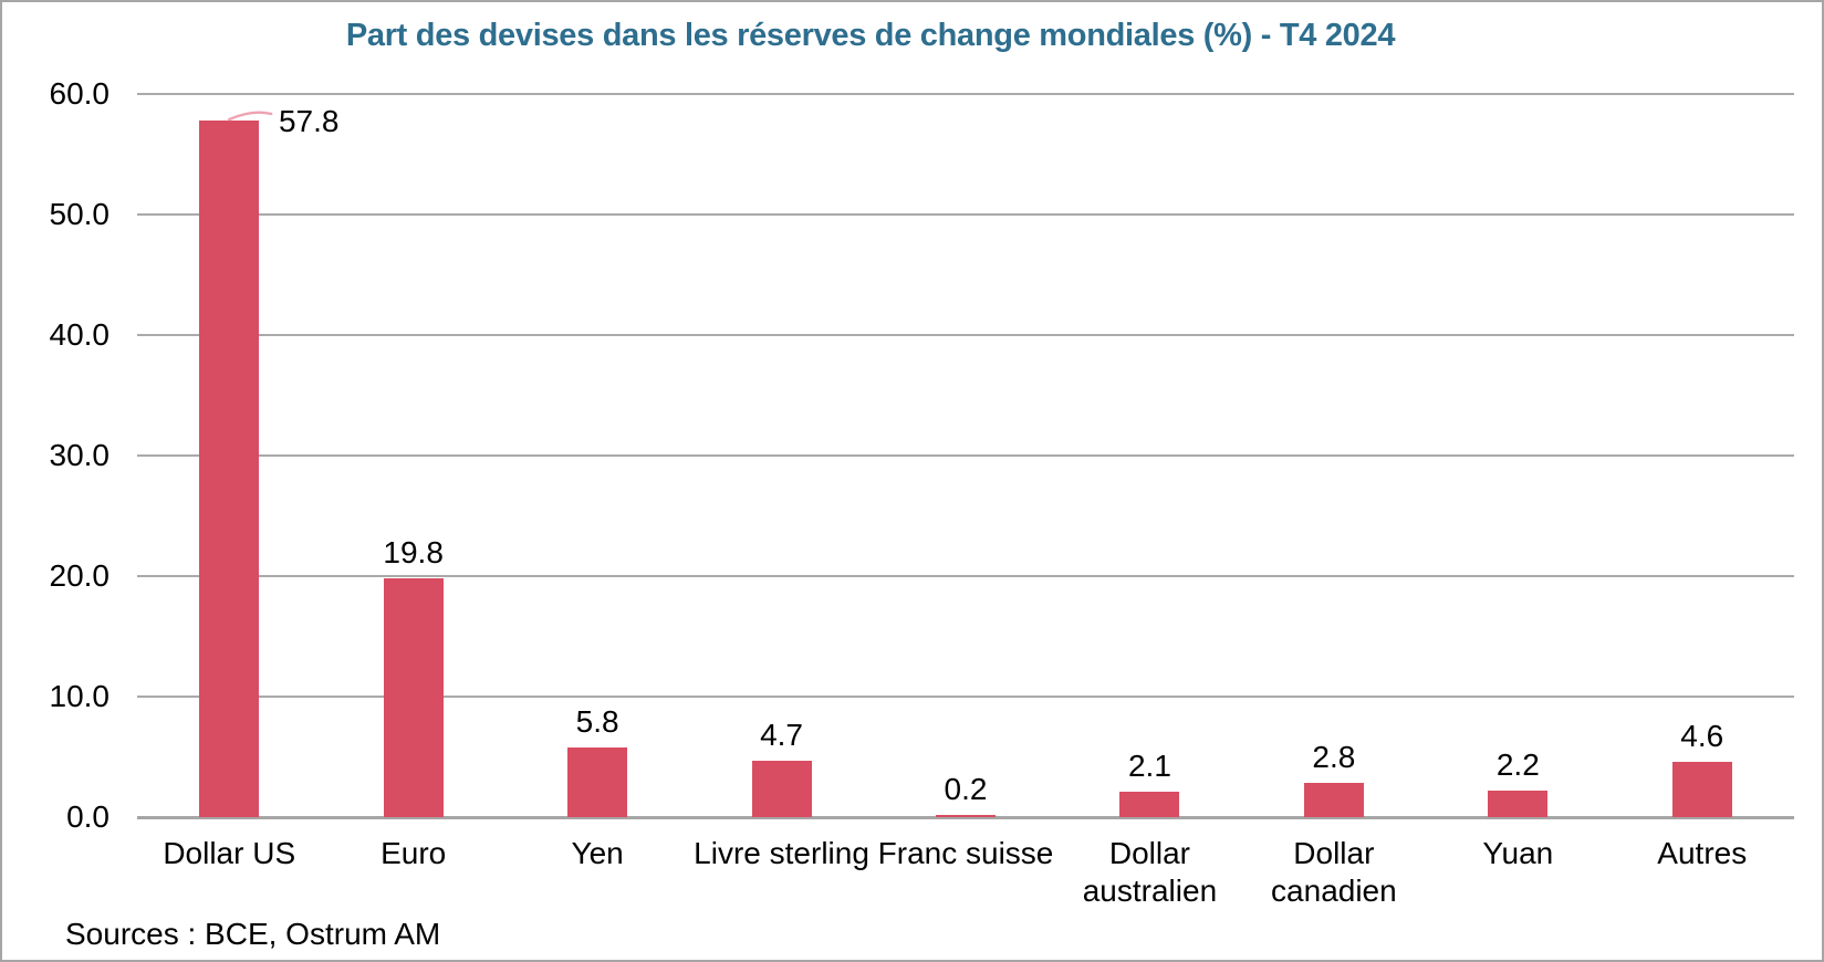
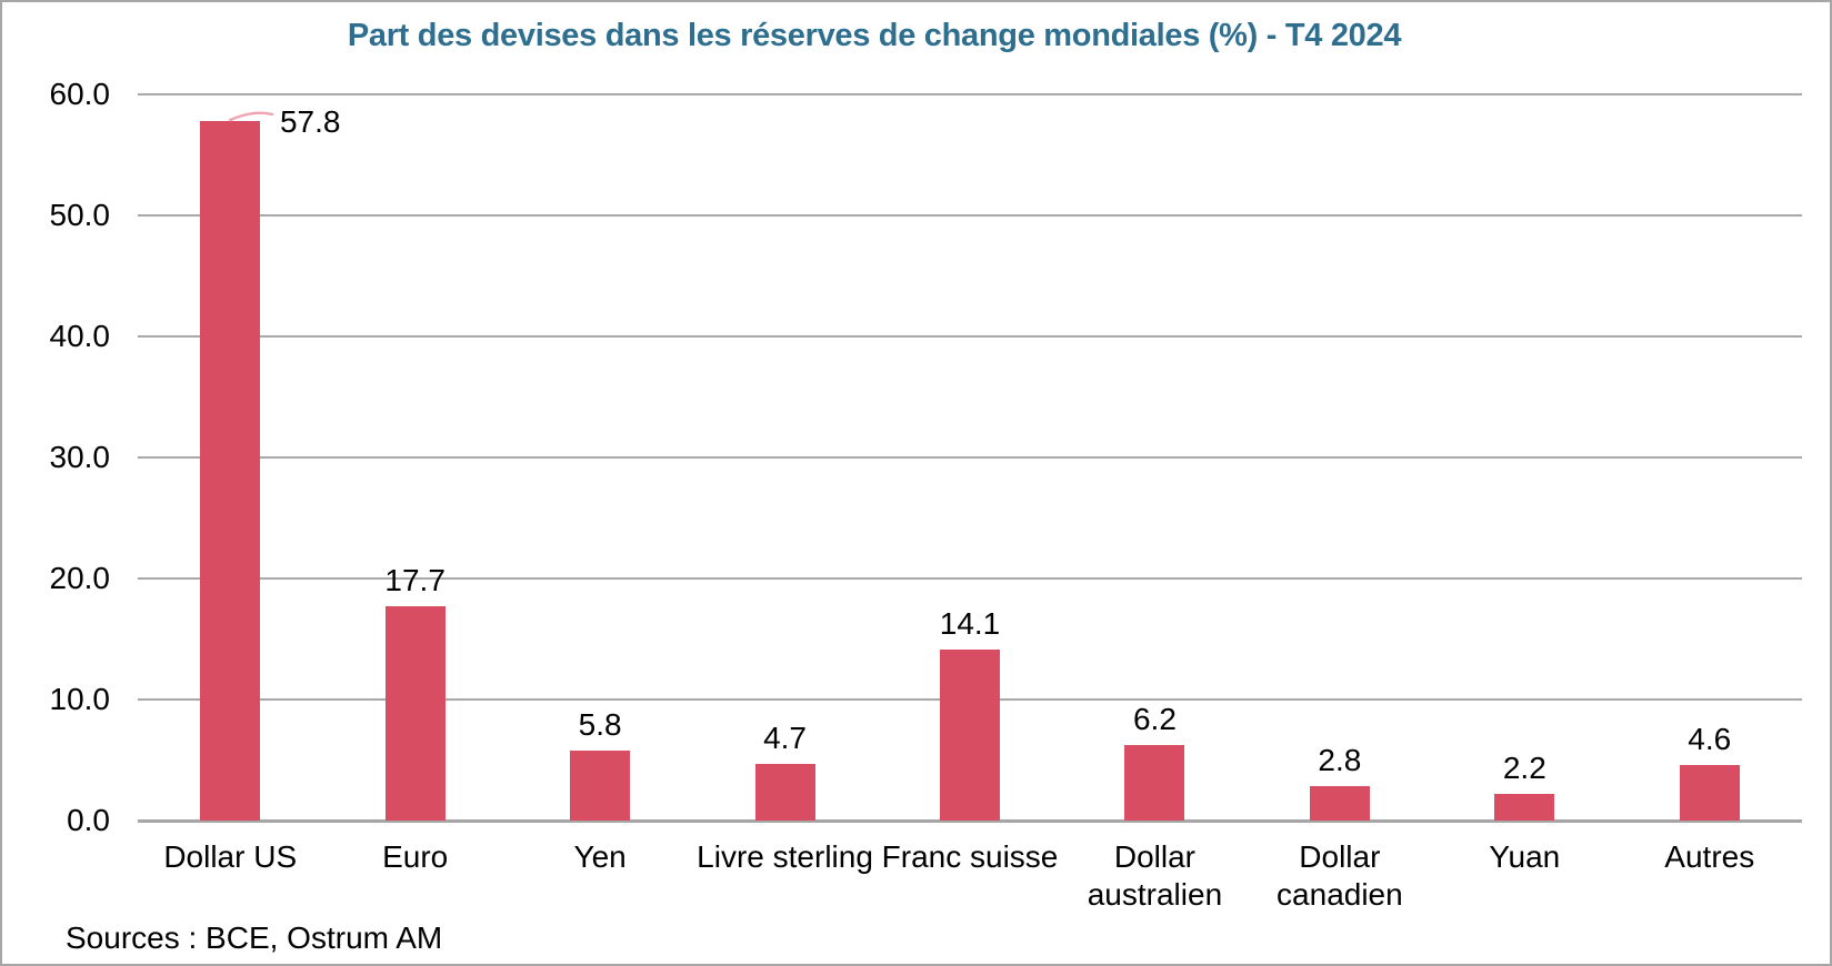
Euro: 19.8 -> 17.7
Franc suisse: 0.2 -> 14.1
Dollar australien: 2.1 -> 6.2
